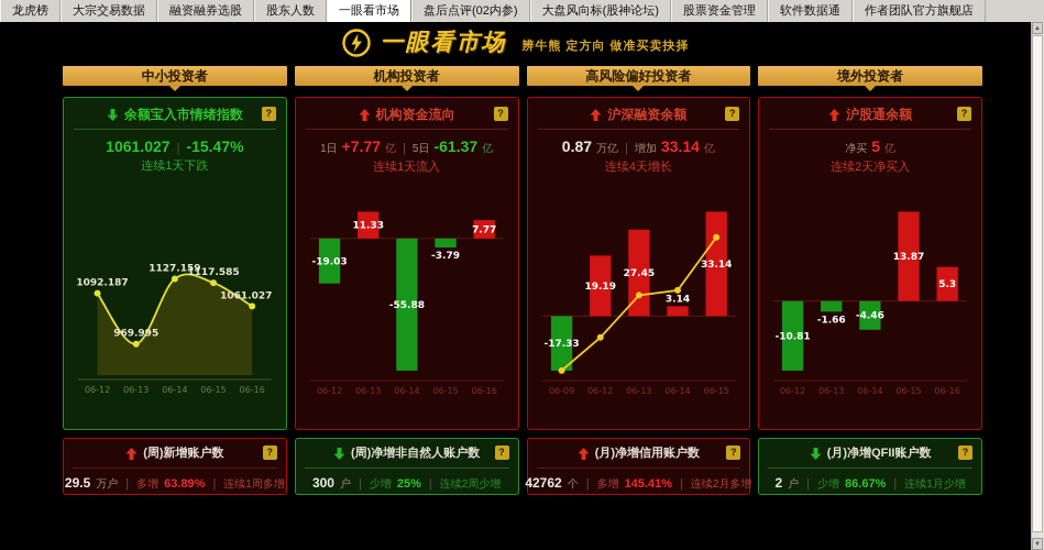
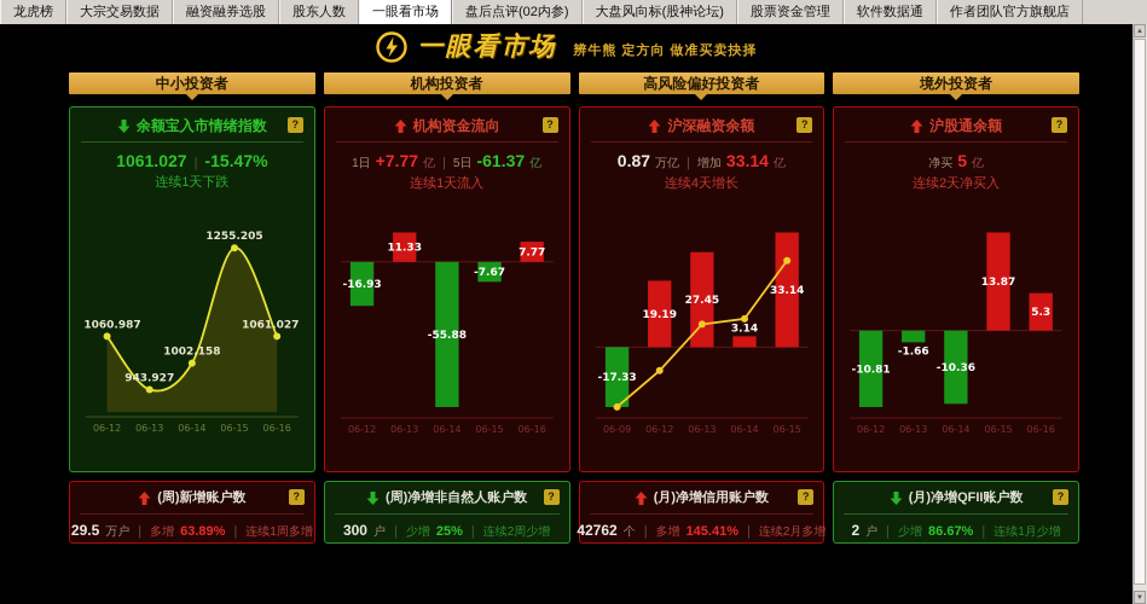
余额宝入市情绪指数/06-12: 1092.187 -> 1060.987
余额宝入市情绪指数/06-13: 969.995 -> 943.927
余额宝入市情绪指数/06-14: 1127.159 -> 1002.158
余额宝入市情绪指数/06-15: 1117.585 -> 1255.205
机构资金流向/06-12: -19.03 -> -16.93
机构资金流向/06-15: -3.79 -> -7.67
沪股通余额/06-14: -4.46 -> -10.36
